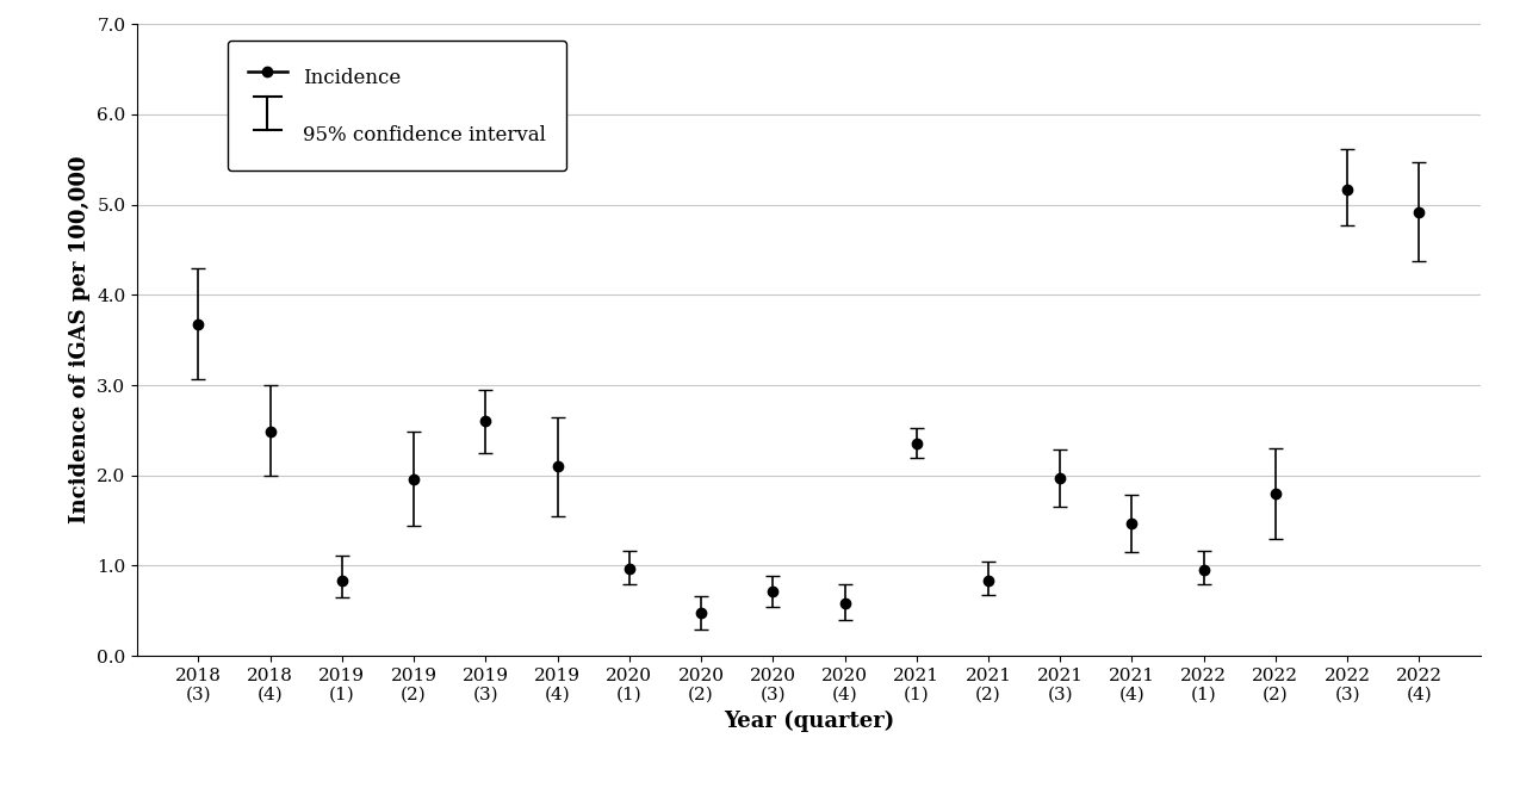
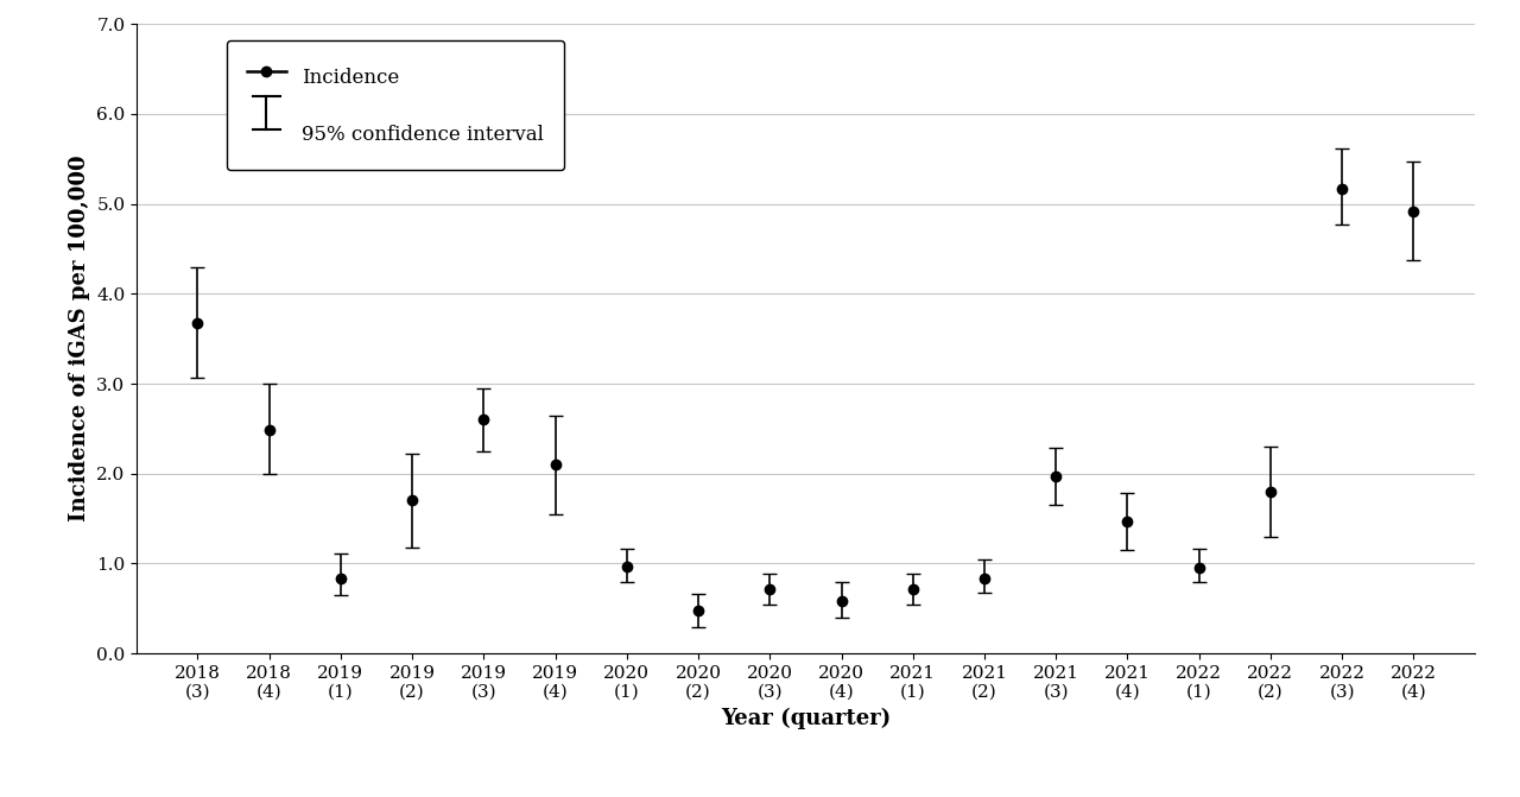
2019 (2): 1.96 -> 1.70
2021 (1): 2.36 -> 0.72
